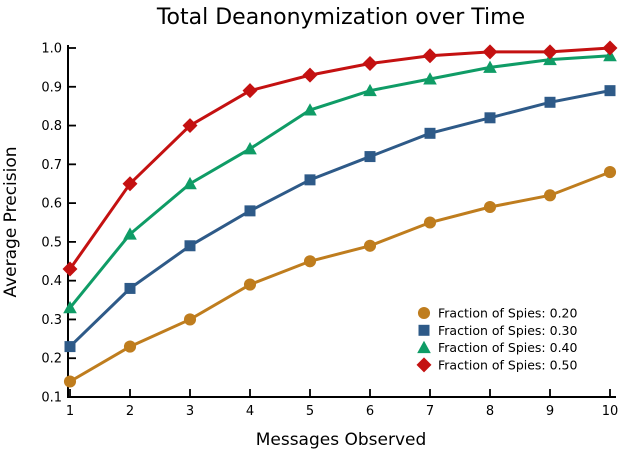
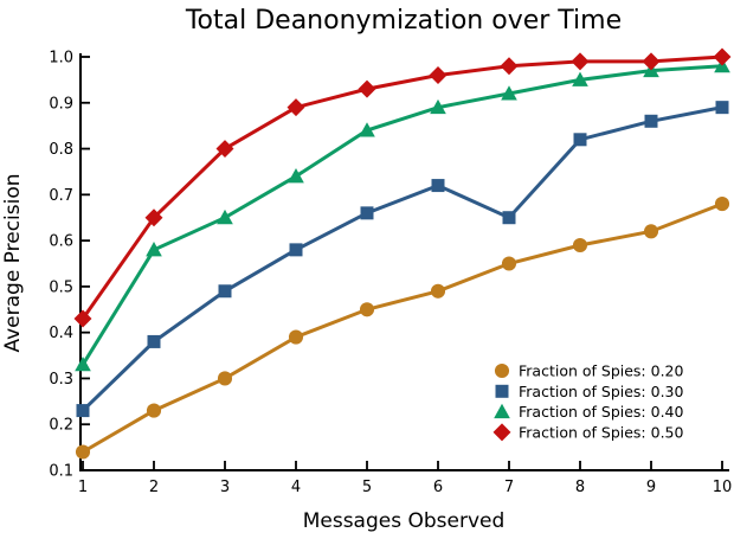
Fraction of Spies: 0.40/2: 0.52 -> 0.58
Fraction of Spies: 0.30/7: 0.78 -> 0.65
